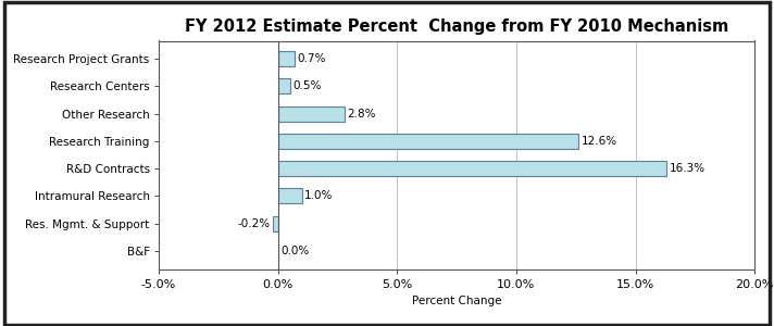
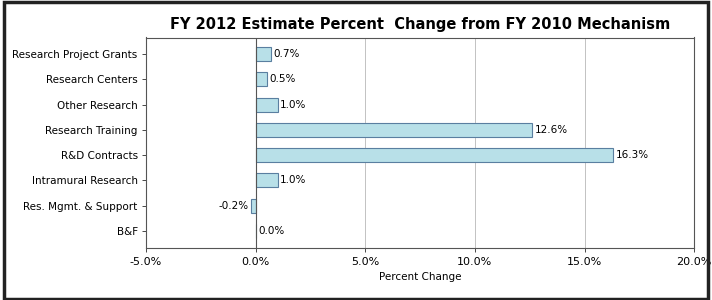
Other Research: 2.8% -> 1.0%
